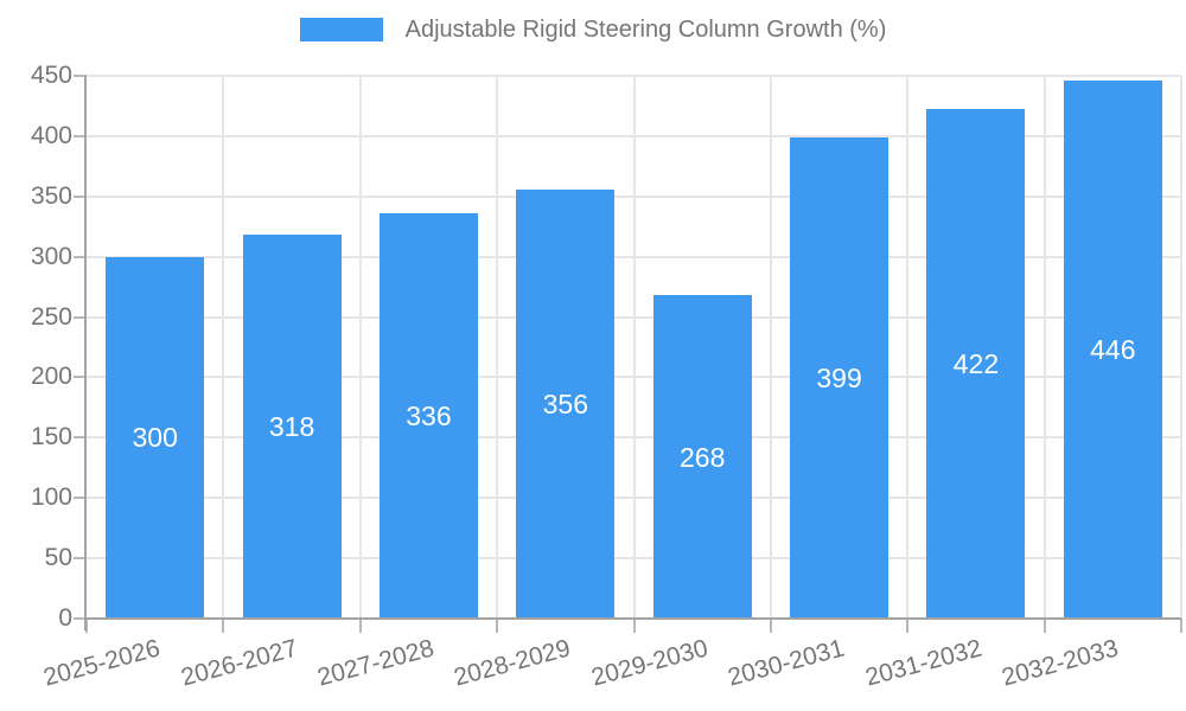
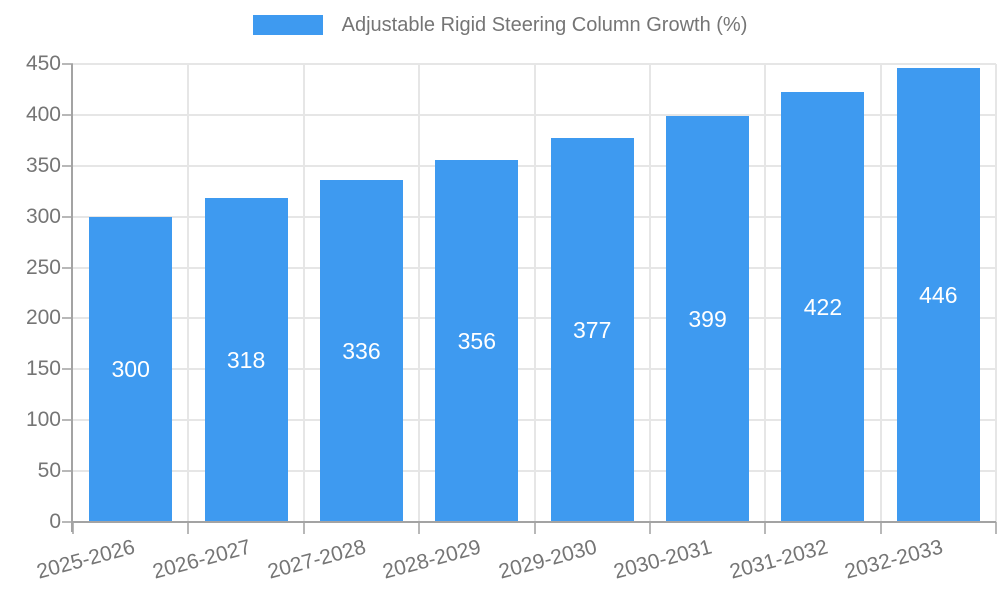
2029-2030: 268 -> 377
